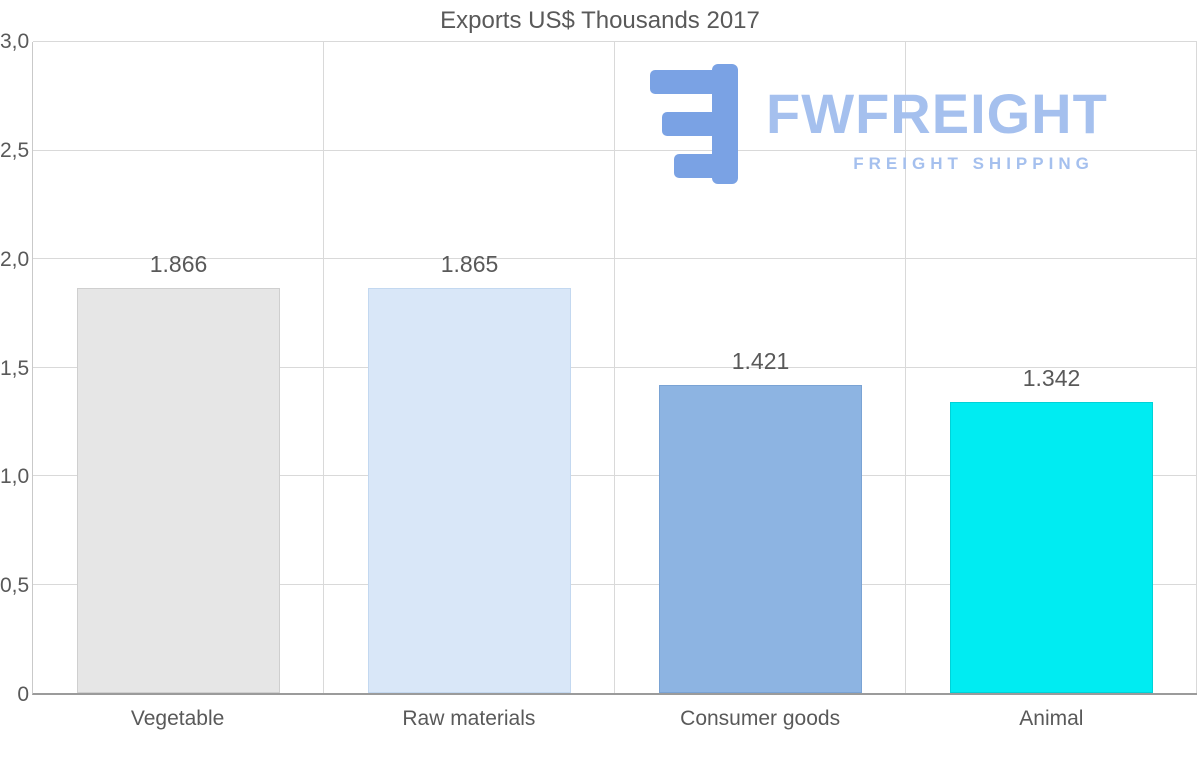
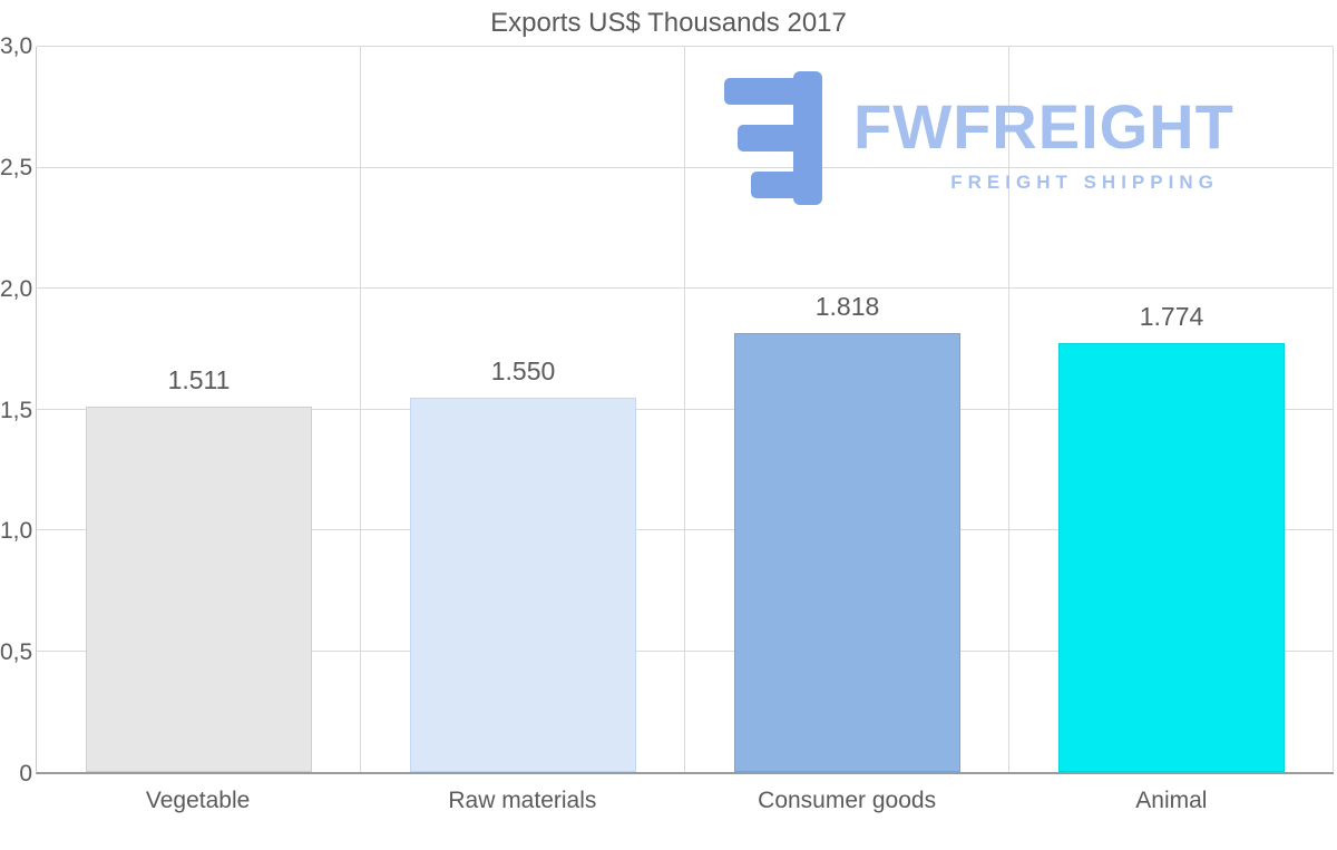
Vegetable: 1.866 -> 1.511
Raw materials: 1.865 -> 1.550
Consumer goods: 1.421 -> 1.818
Animal: 1.342 -> 1.774
